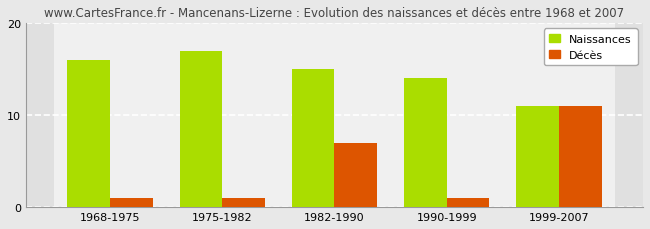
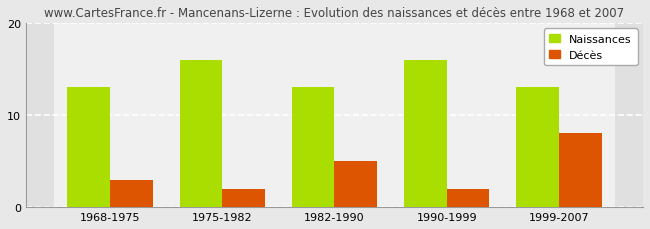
Naissances/1968-1975: 16 -> 13
Décès/1968-1975: 1 -> 3
Naissances/1975-1982: 17 -> 16
Décès/1975-1982: 1 -> 2
Naissances/1982-1990: 15 -> 13
Décès/1982-1990: 7 -> 5
Naissances/1990-1999: 14 -> 16
Décès/1990-1999: 1 -> 2
Naissances/1999-2007: 11 -> 13
Décès/1999-2007: 11 -> 8
